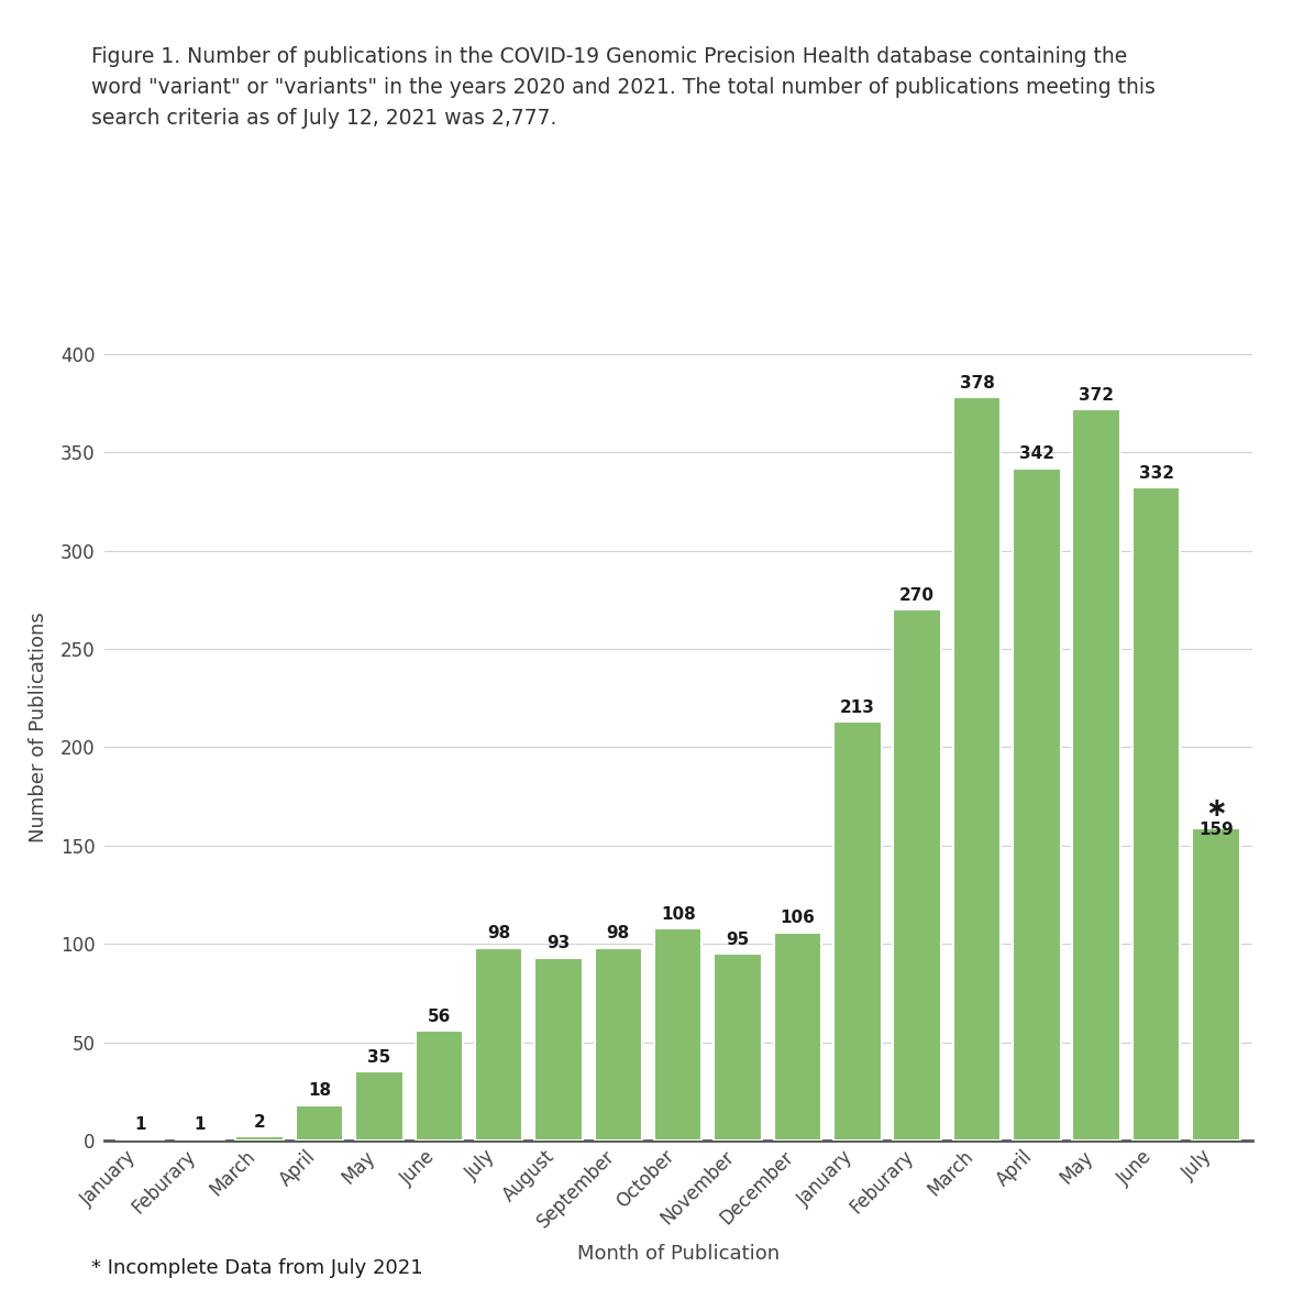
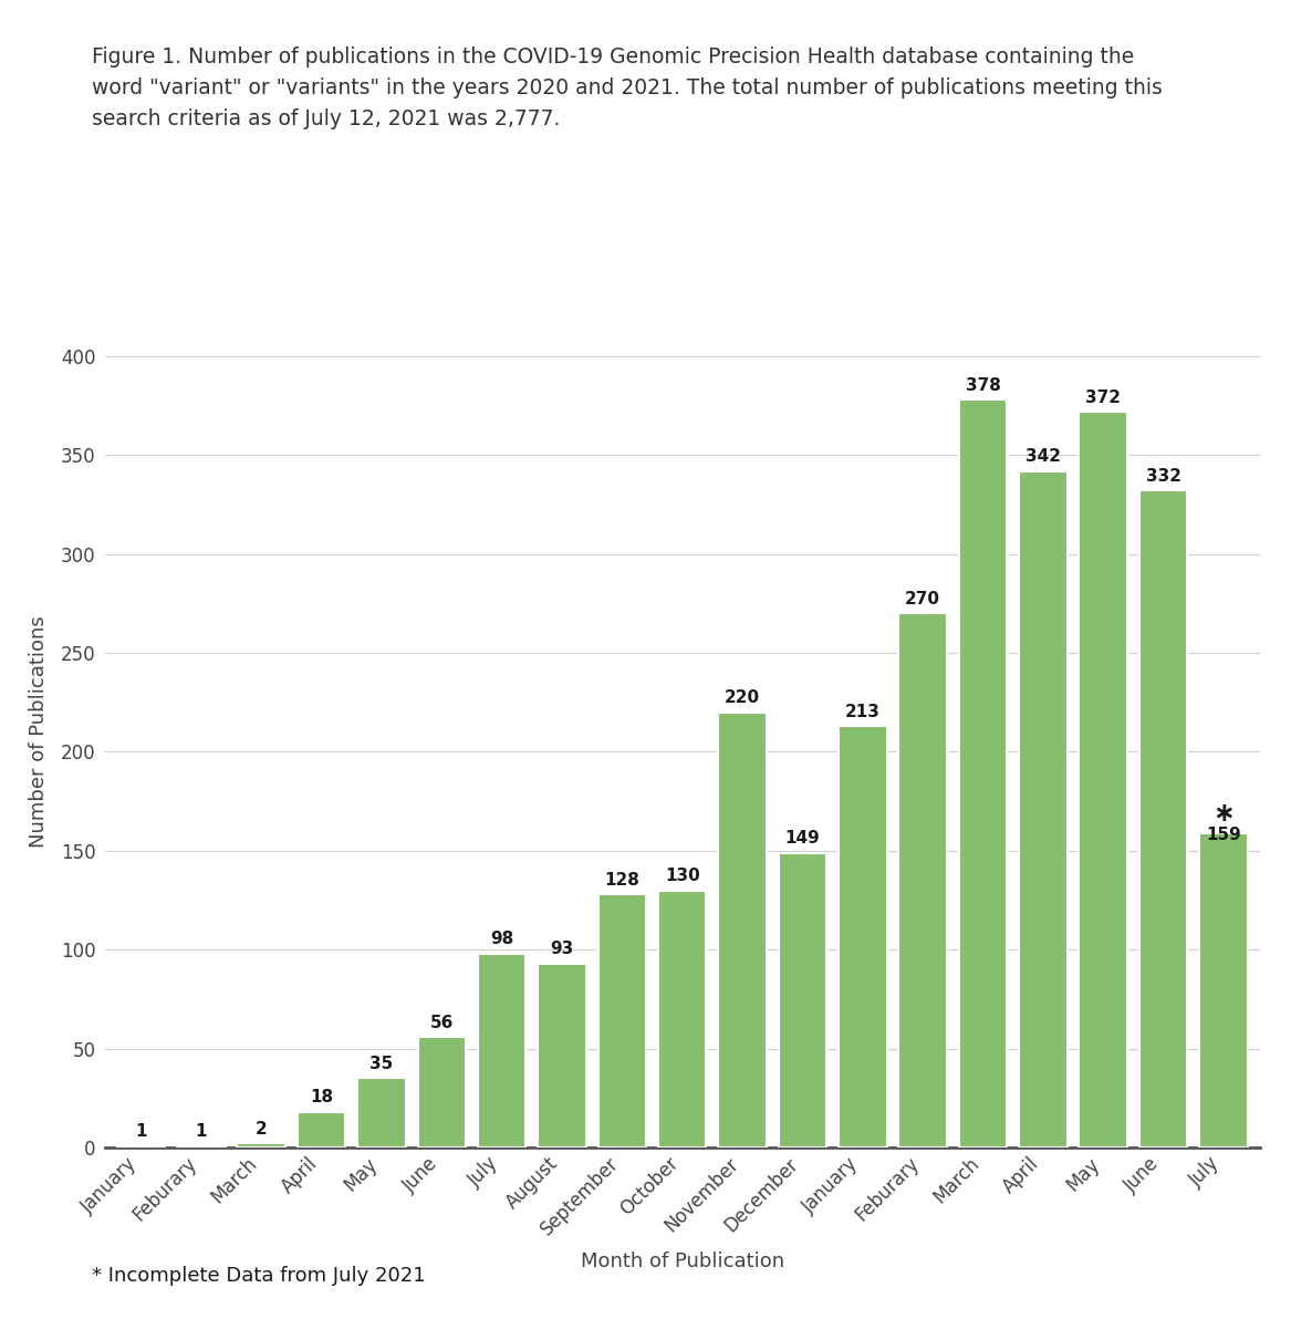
September: 98 -> 128
October: 108 -> 130
November: 95 -> 220
December: 106 -> 149
